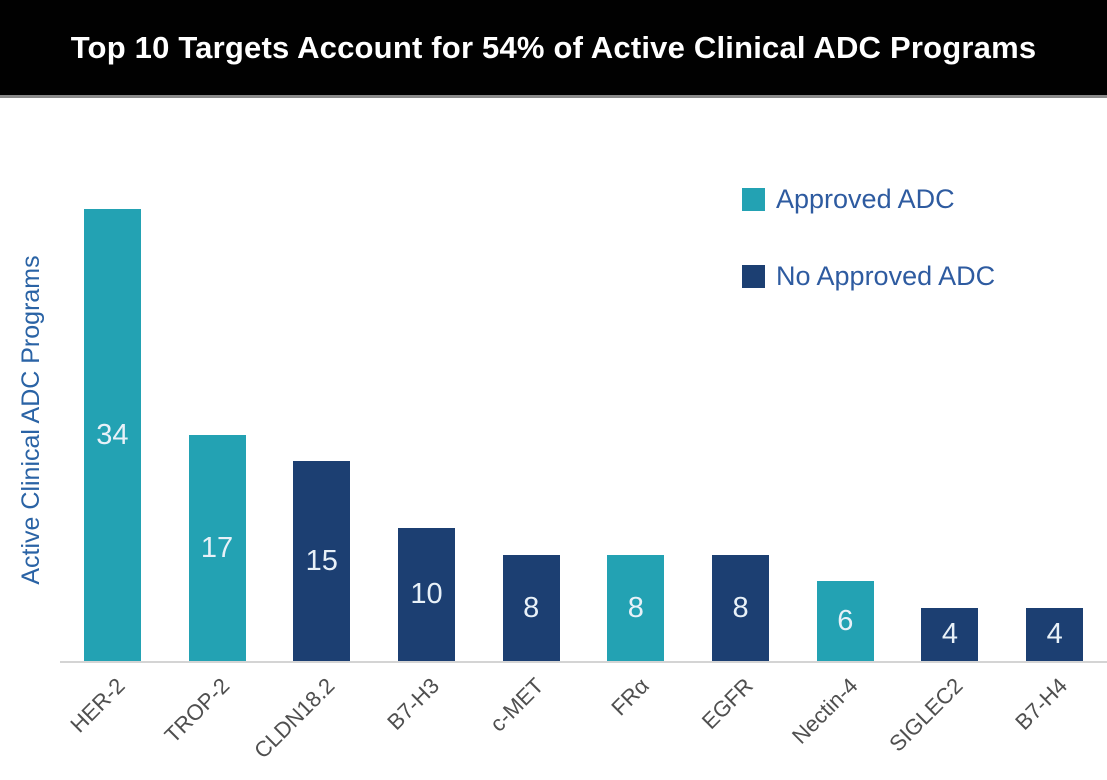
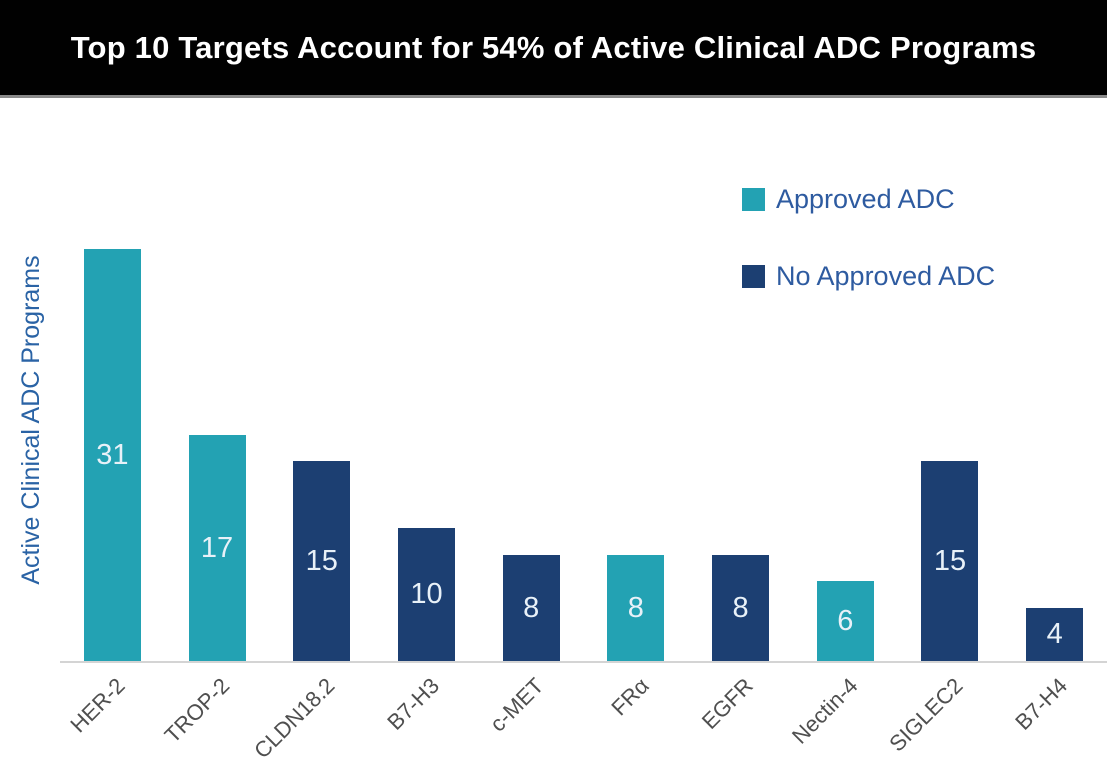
HER-2: 34 -> 31
SIGLEC2: 4 -> 15
